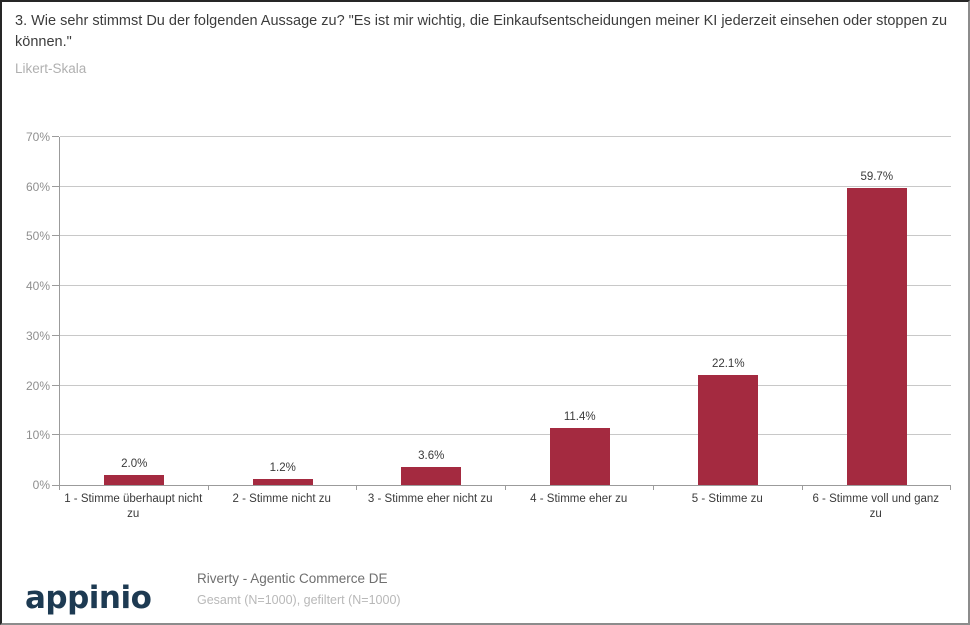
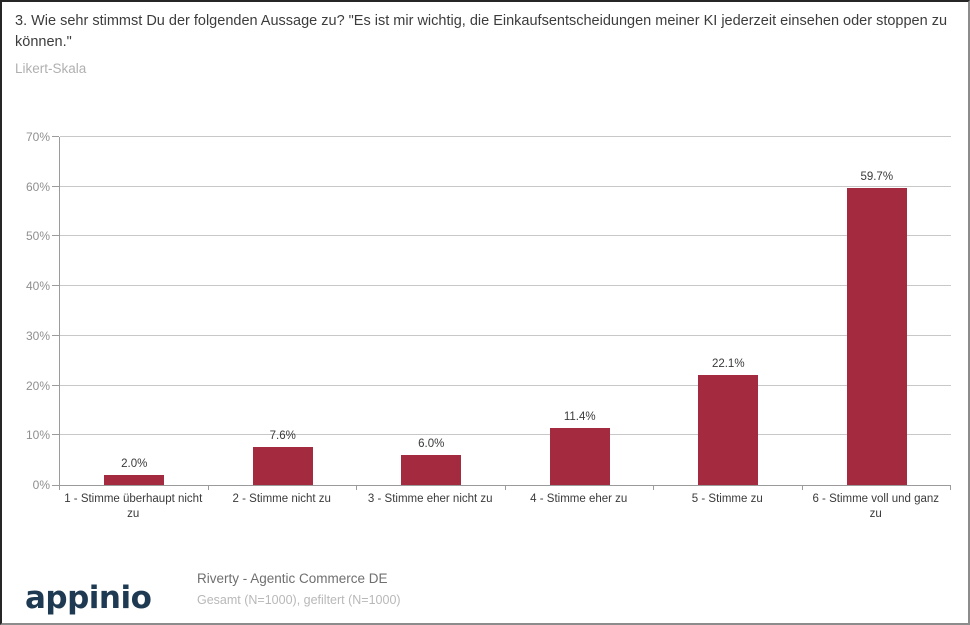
2 - Stimme nicht zu: 1.2% -> 7.6%
3 - Stimme eher nicht zu: 3.6% -> 6.0%
